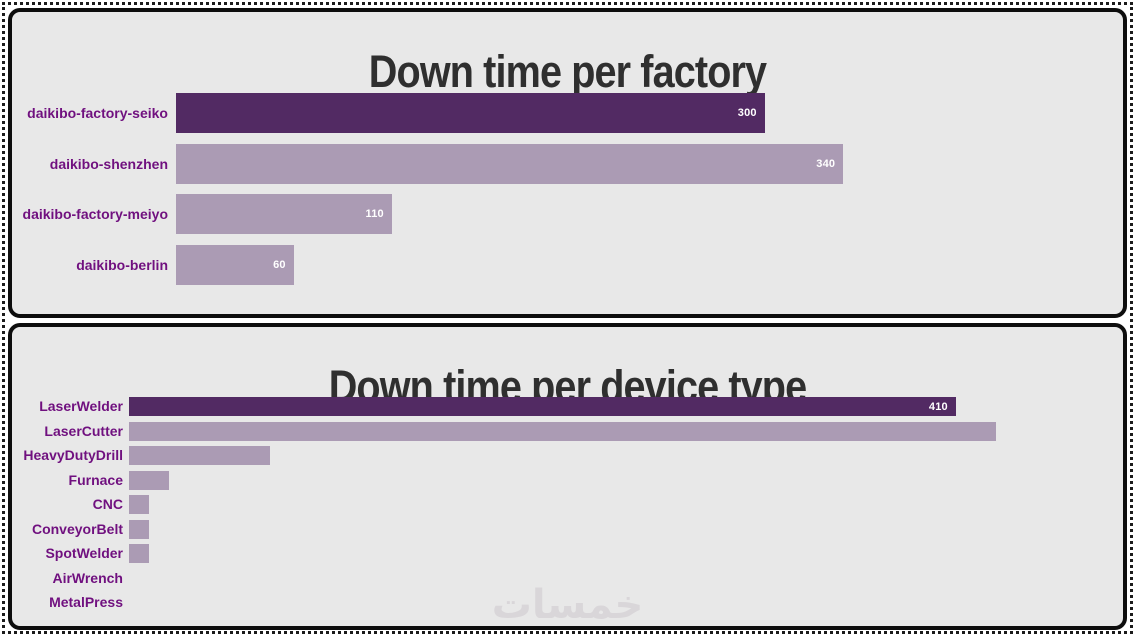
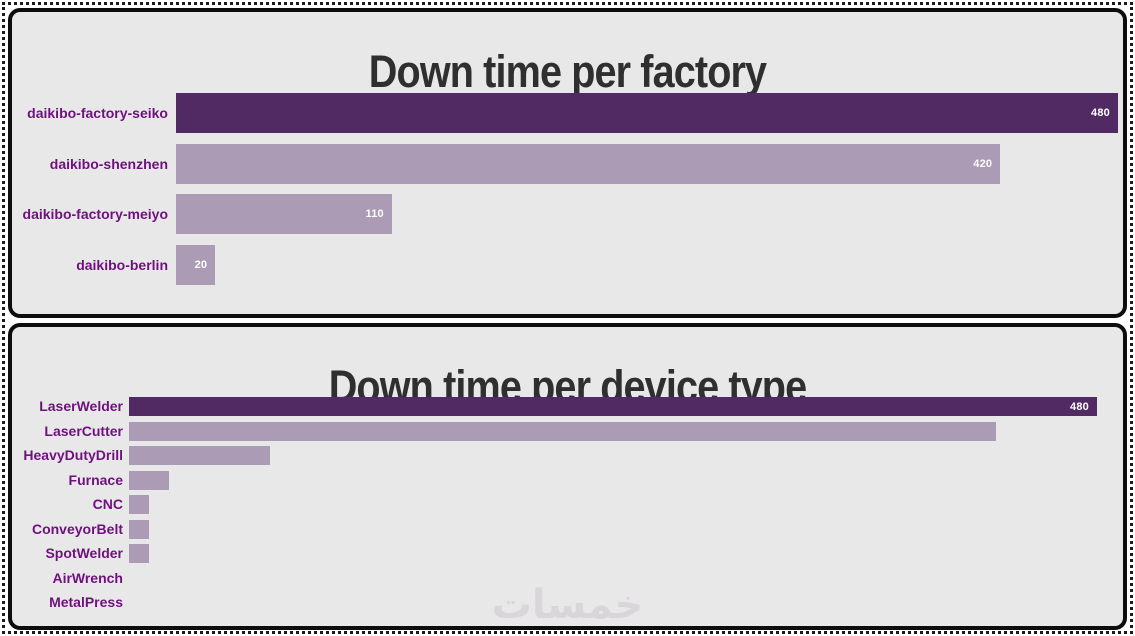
Down time per factory/daikibo-factory-seiko: 300 -> 480
Down time per factory/daikibo-shenzhen: 340 -> 420
Down time per factory/daikibo-berlin: 60 -> 20
Down time per device type/LaserWelder: 410 -> 480
